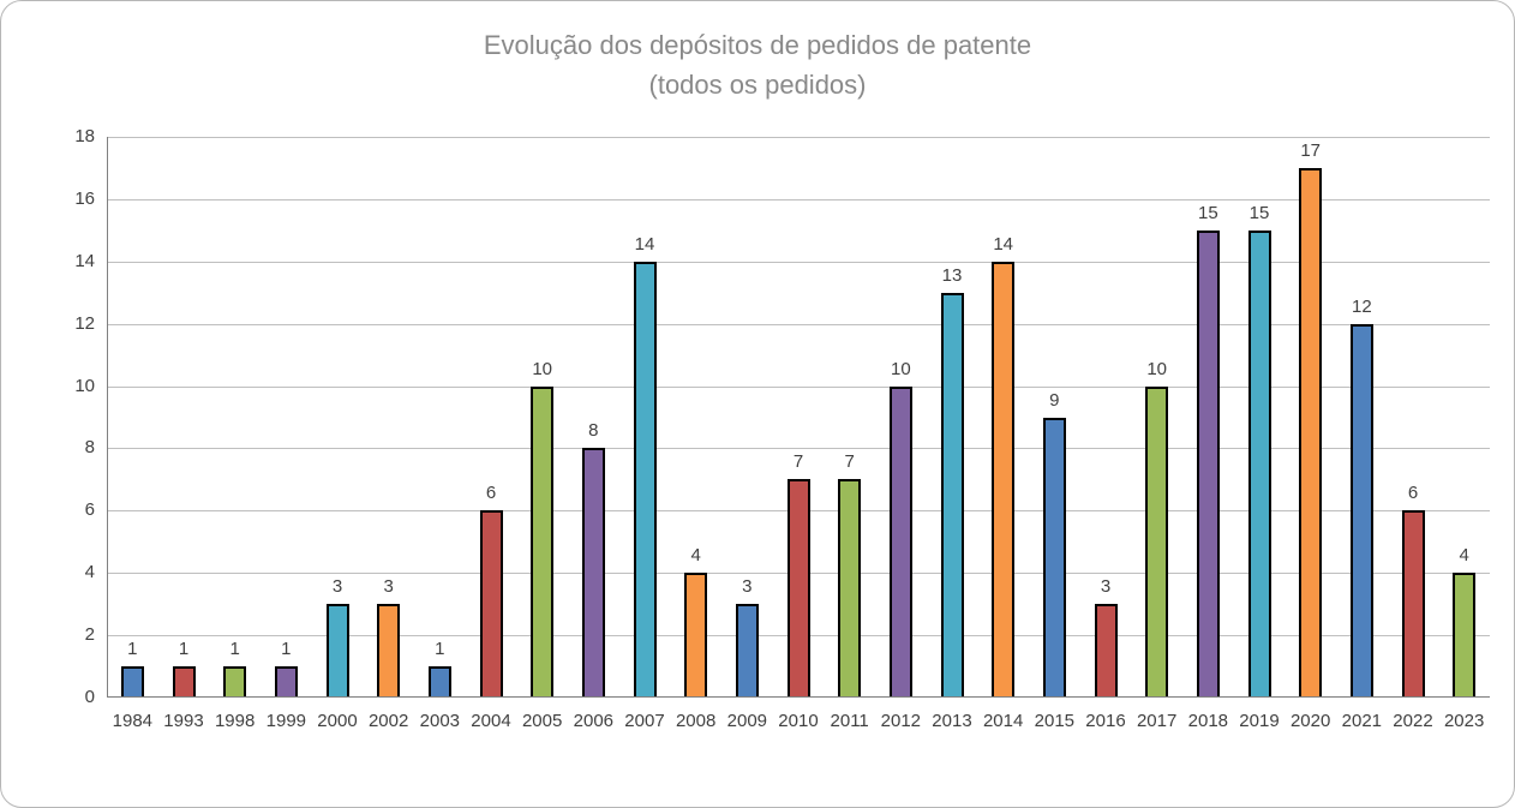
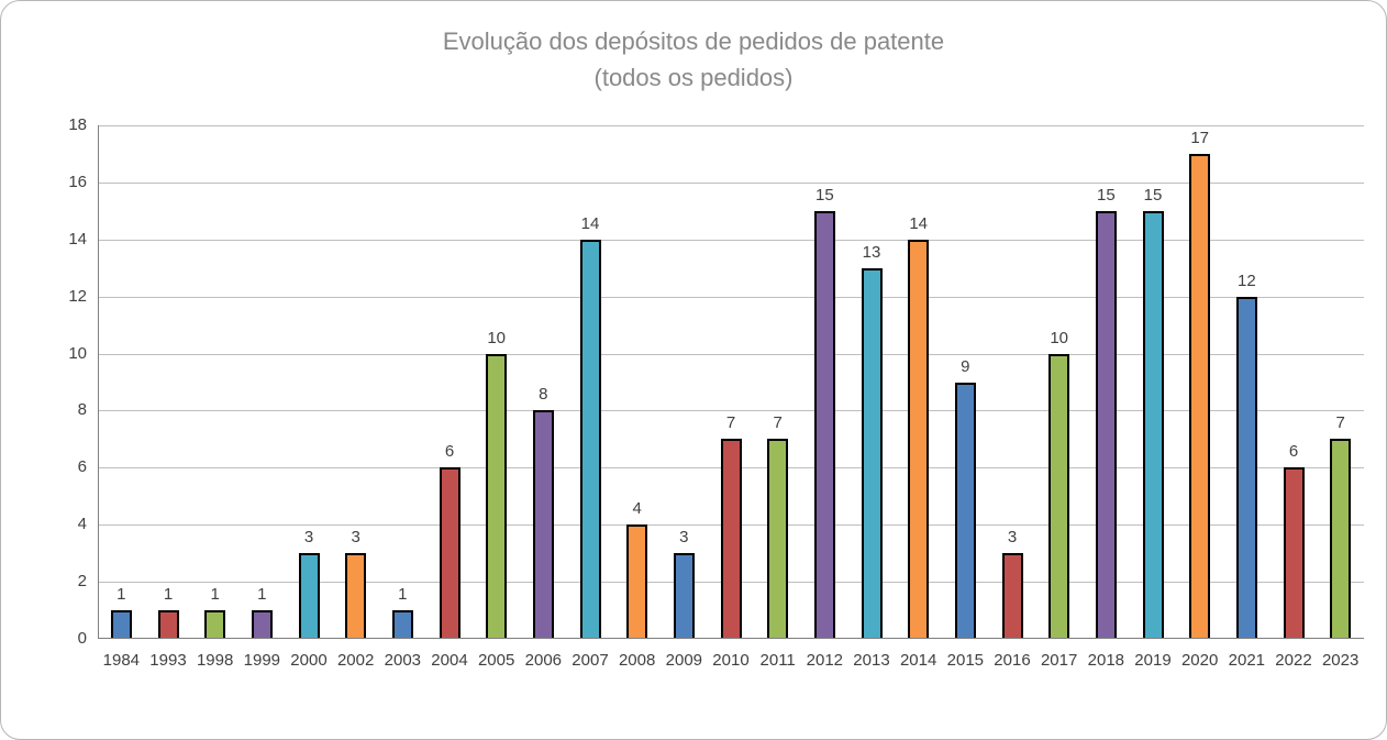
2012: 10 -> 15
2023: 4 -> 7
